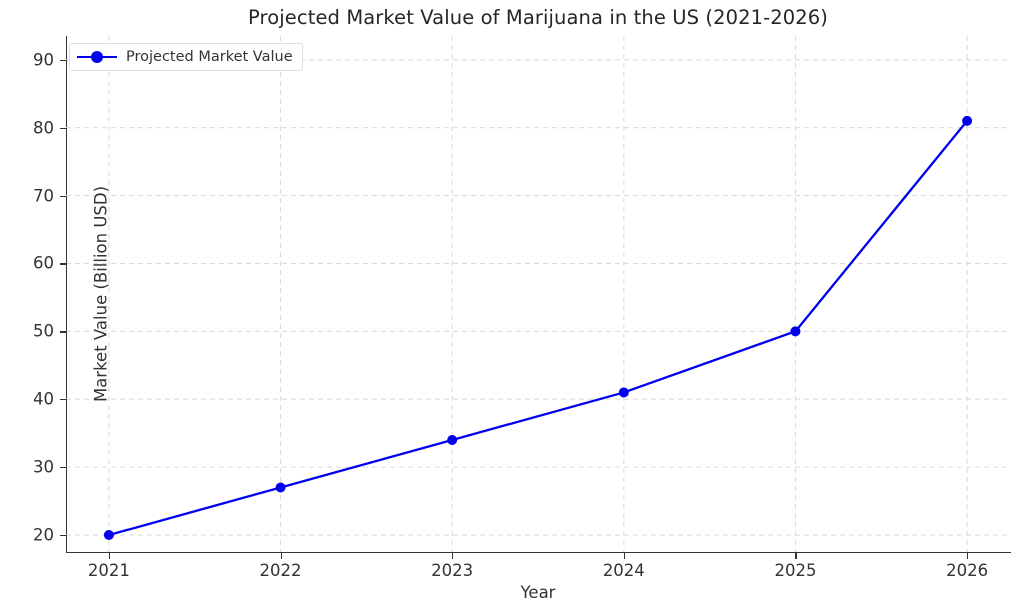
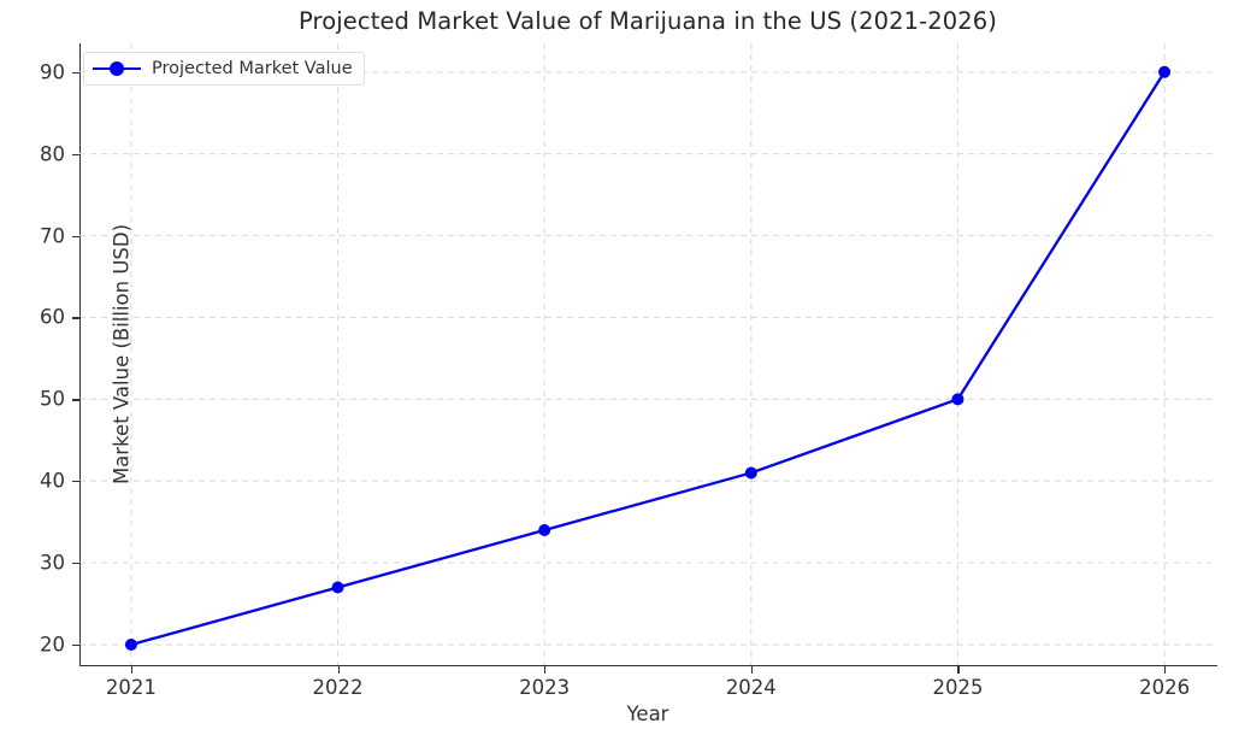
2026: 81 -> 90
